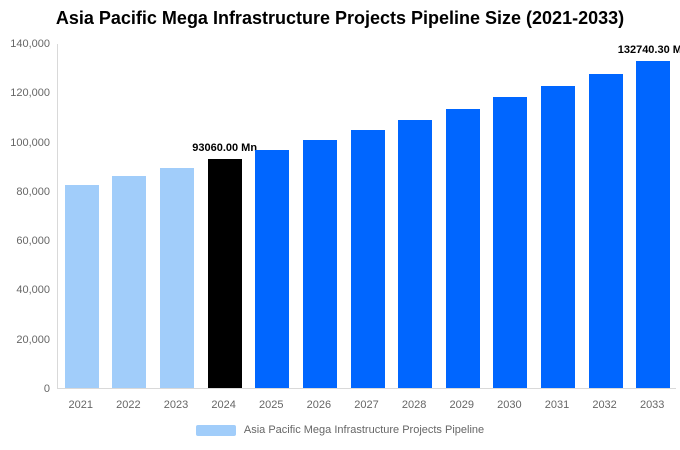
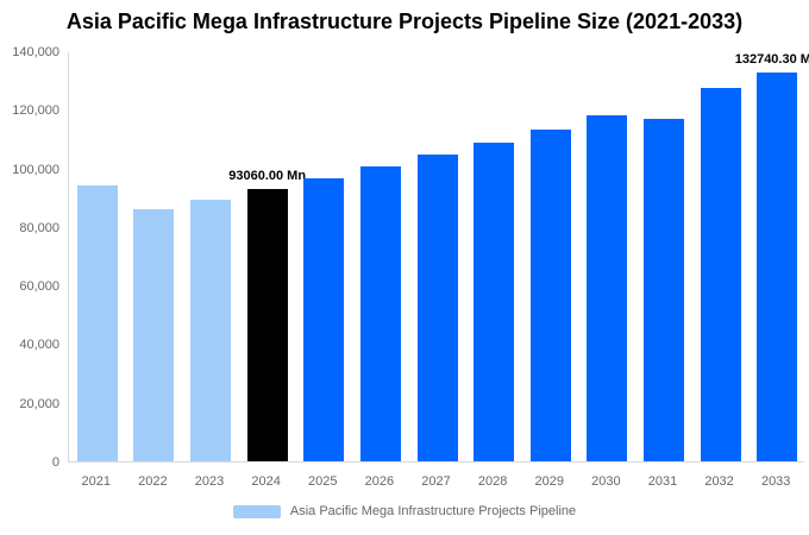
2021: 82000 -> 94000
2031: 123000 -> 117000
